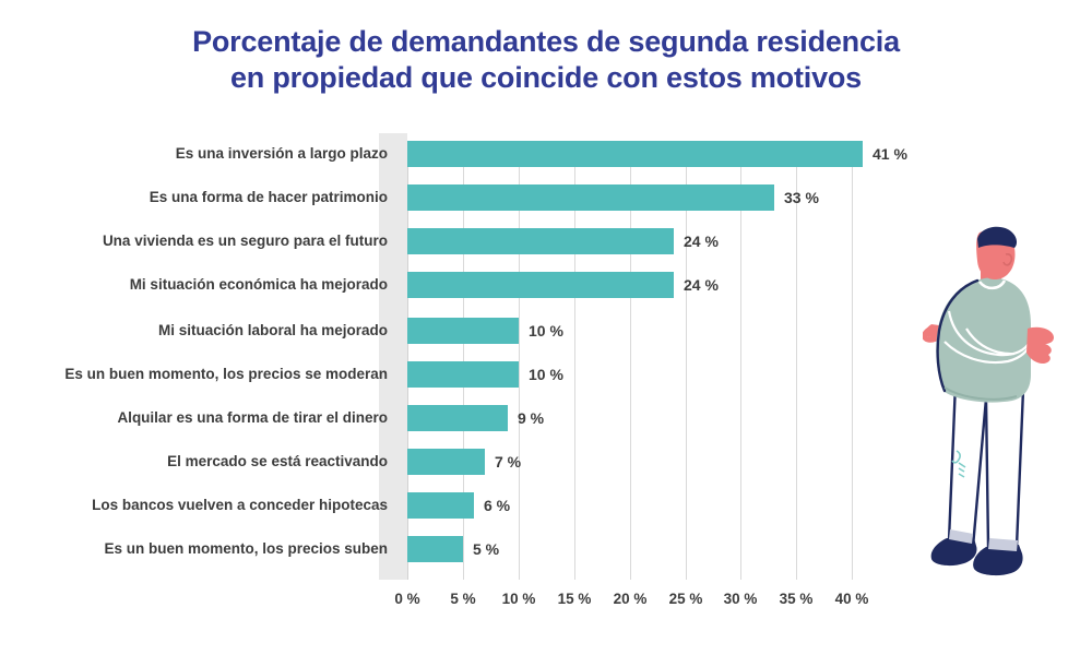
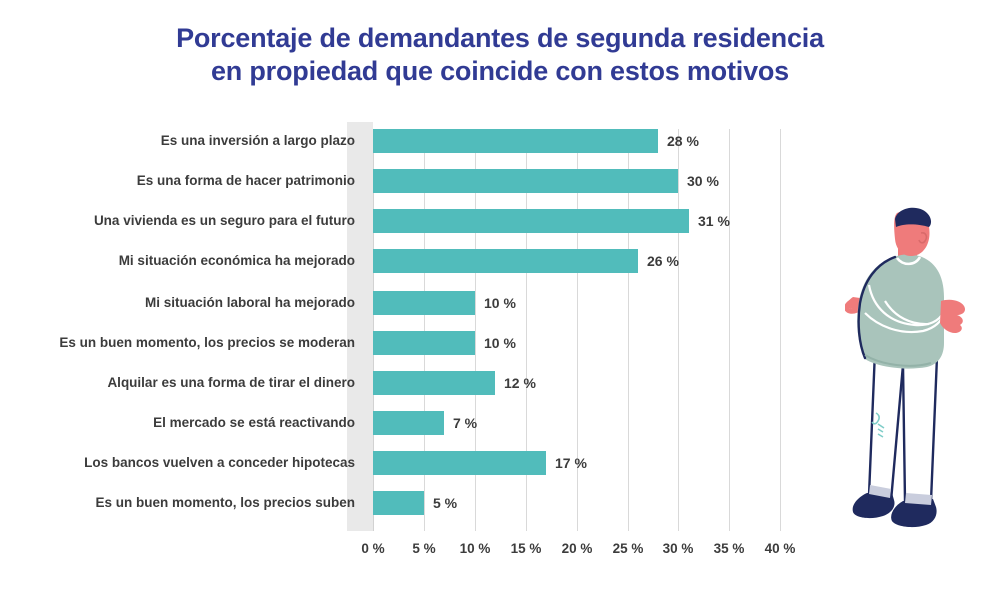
Es una inversión a largo plazo: 41 -> 28
Es una forma de hacer patrimonio: 33 -> 30
Una vivienda es un seguro para el futuro: 24 -> 31
Mi situación económica ha mejorado: 24 -> 26
Alquilar es una forma de tirar el dinero: 9 -> 12
Los bancos vuelven a conceder hipotecas: 6 -> 17
